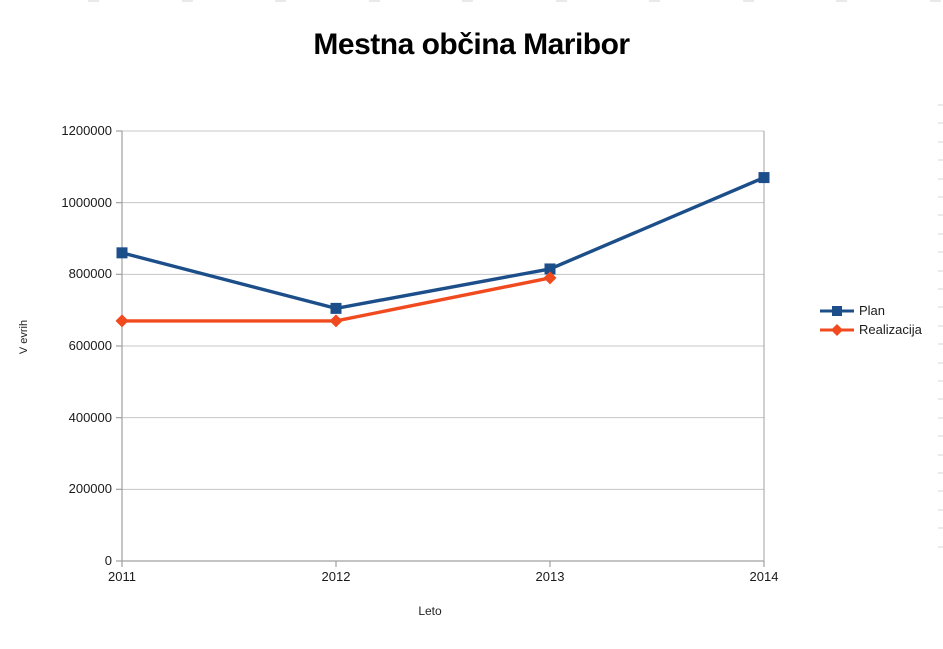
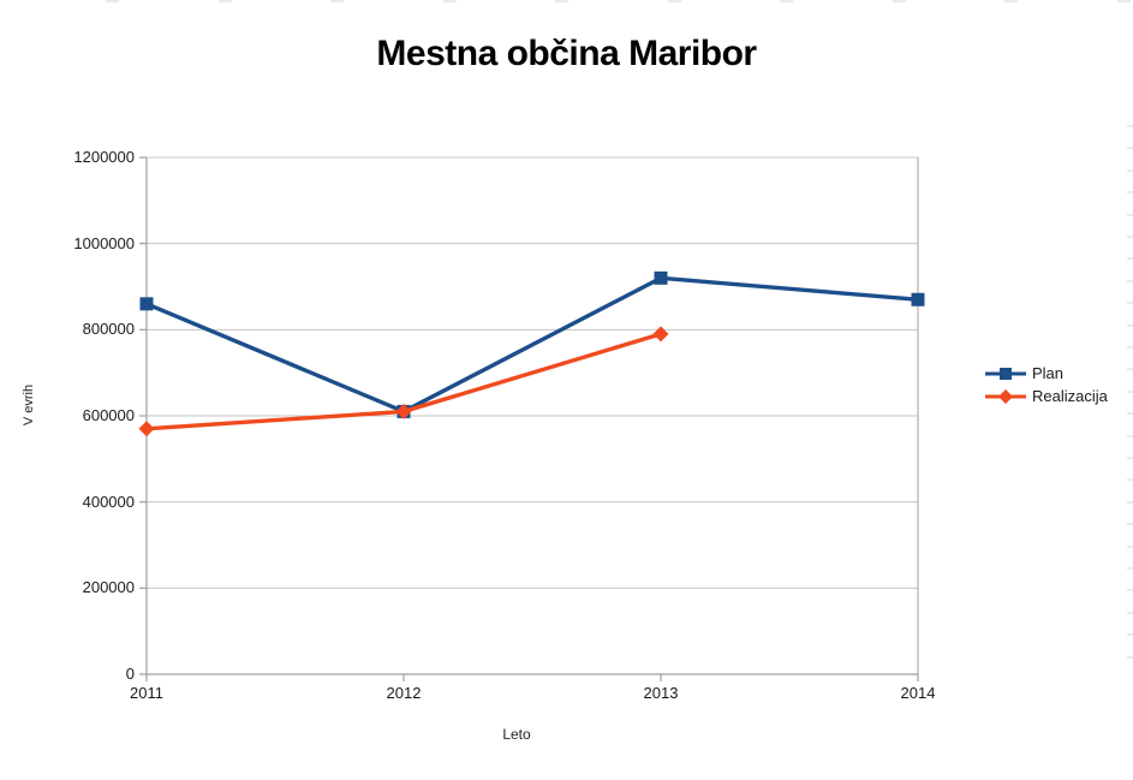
Realizacija/2011: 670000 -> 570000
Plan/2012: 700000 -> 610000
Realizacija/2012: 670000 -> 610000
Plan/2013: 820000 -> 920000
Plan/2014: 1070000 -> 870000
